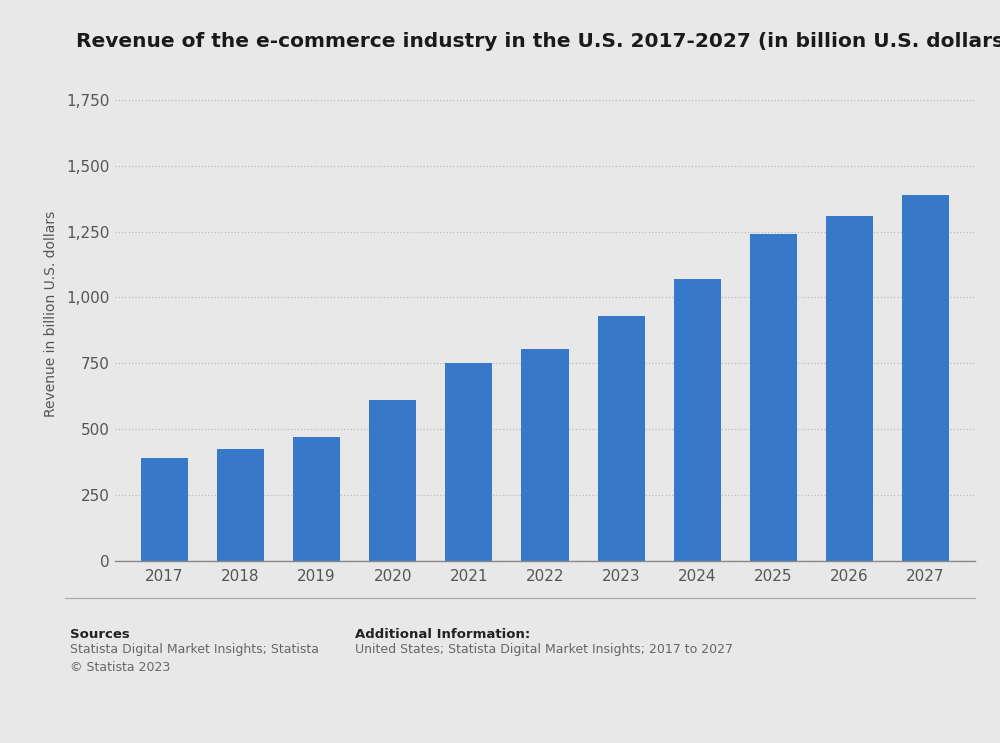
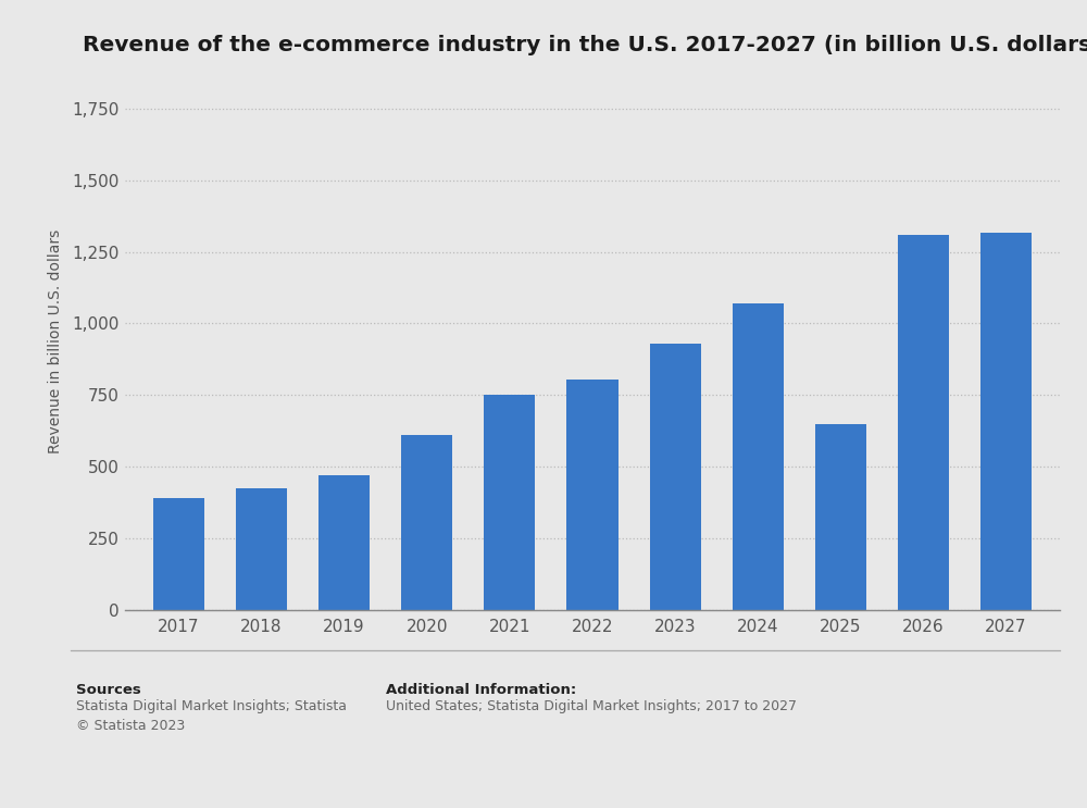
2025: 1,240 -> 650
2027: 1,390 -> 1,315
